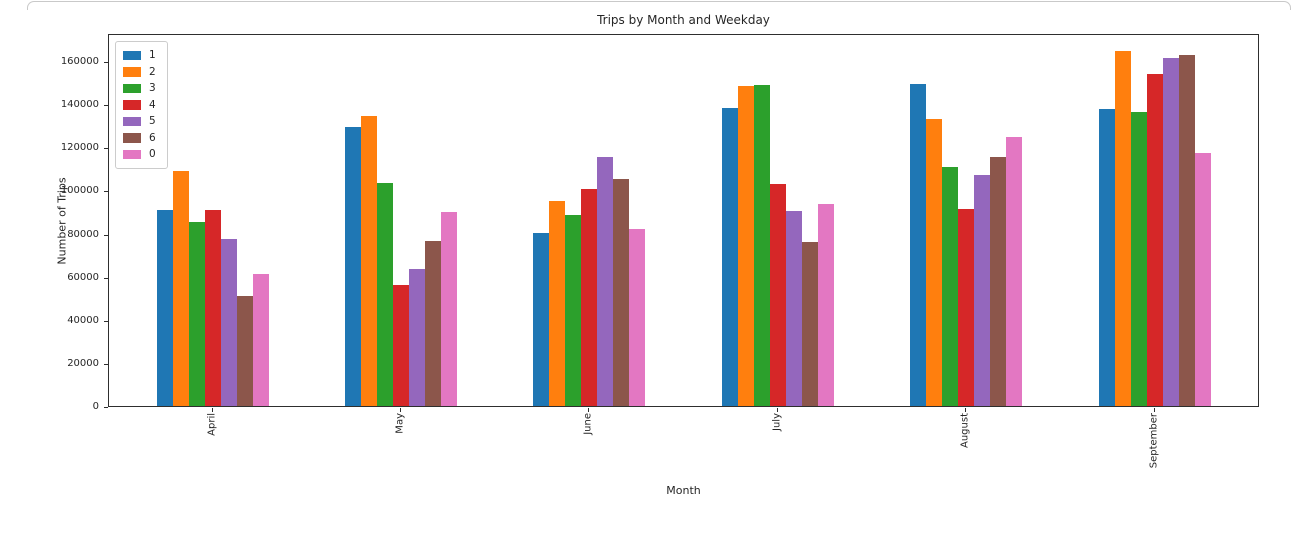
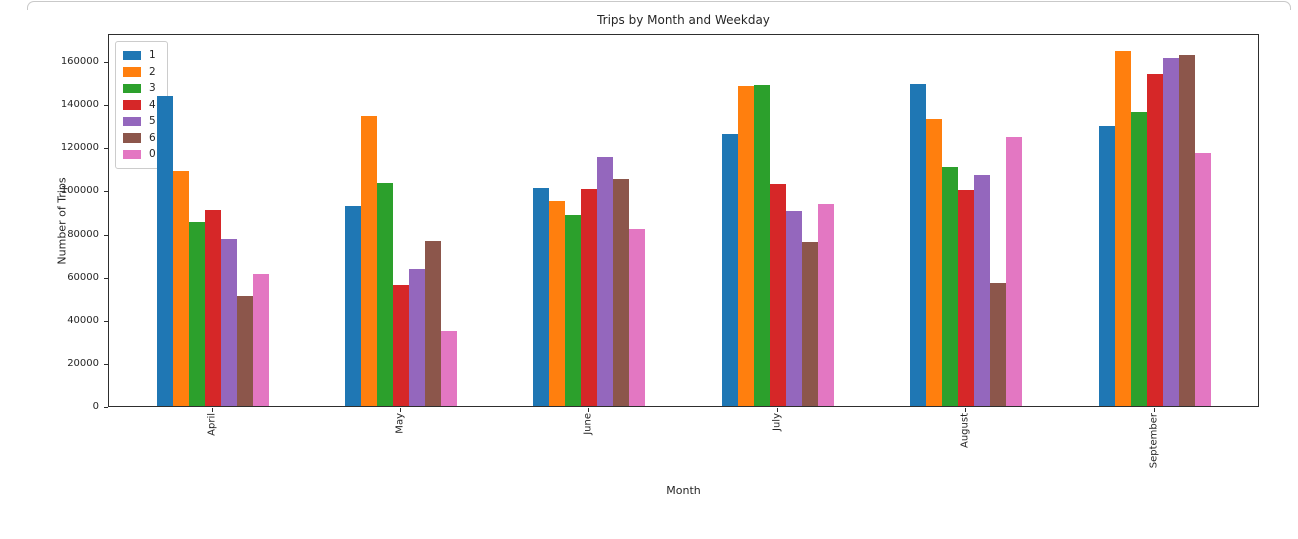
1/April: 91000 -> 144000
1/May: 129000 -> 93000
0/May: 90000 -> 35000
1/June: 80000 -> 101000
1/July: 138000 -> 126000
4/August: 92000 -> 100000
6/August: 116000 -> 57000
1/September: 138000 -> 130000
